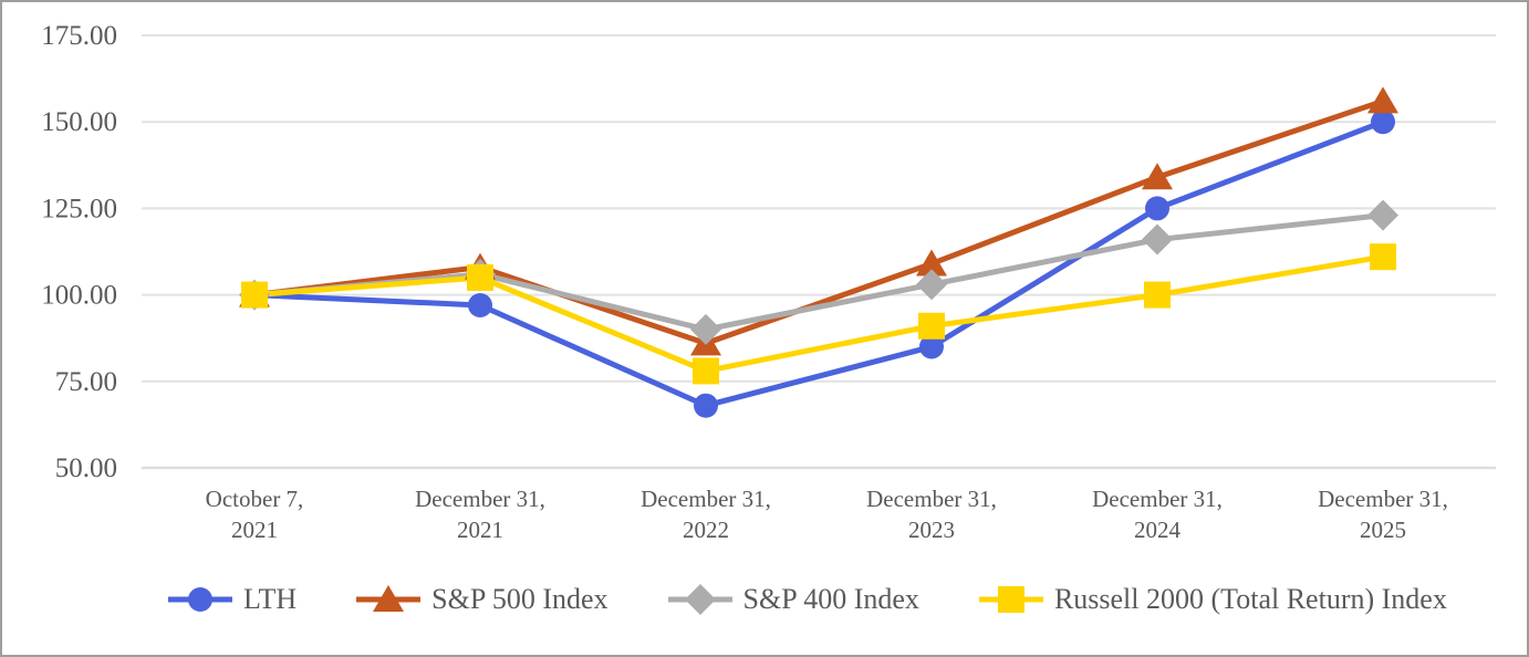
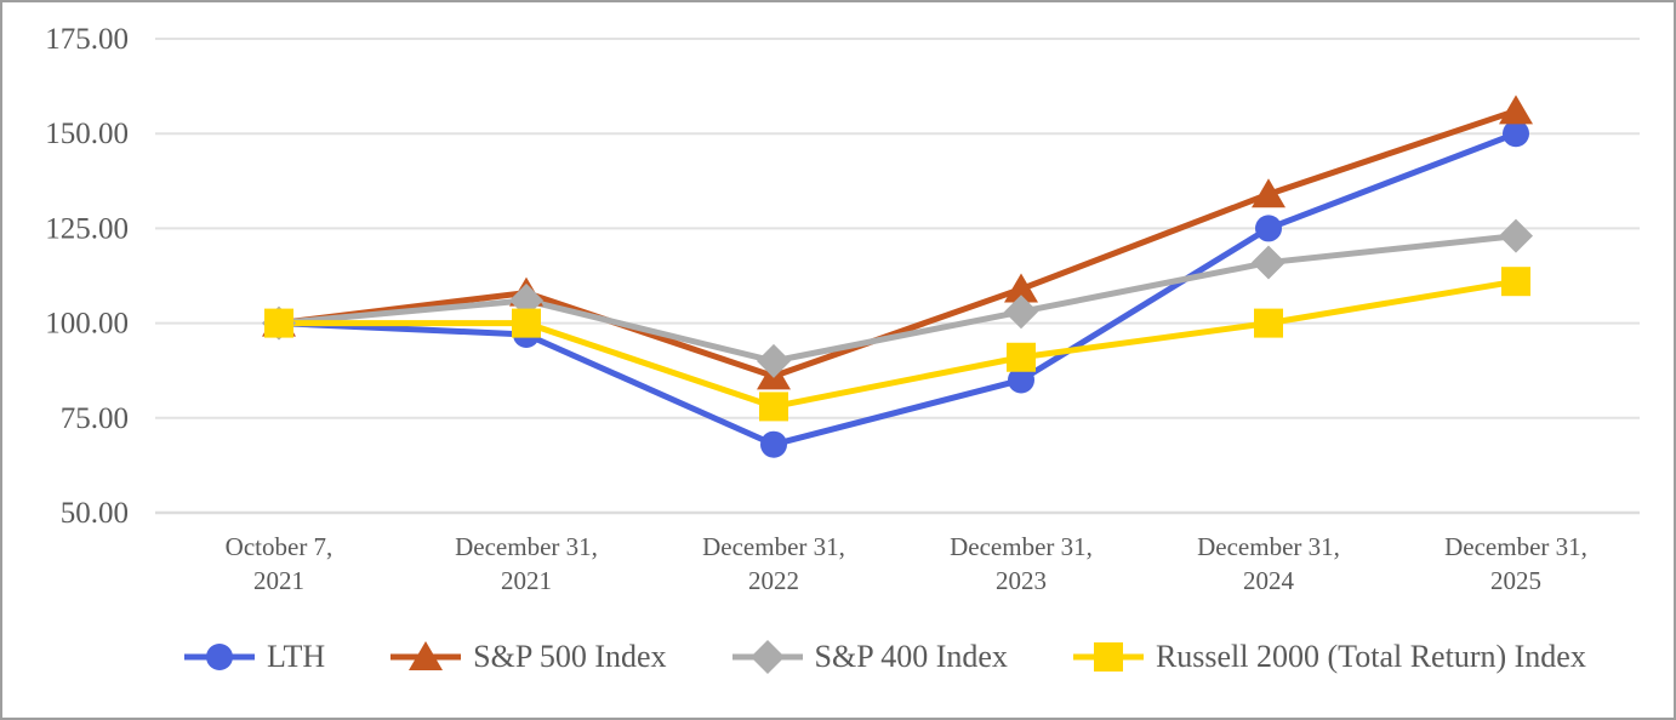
Russell 2000 (Total Return) Index/December 31, 2021: 105 -> 100
